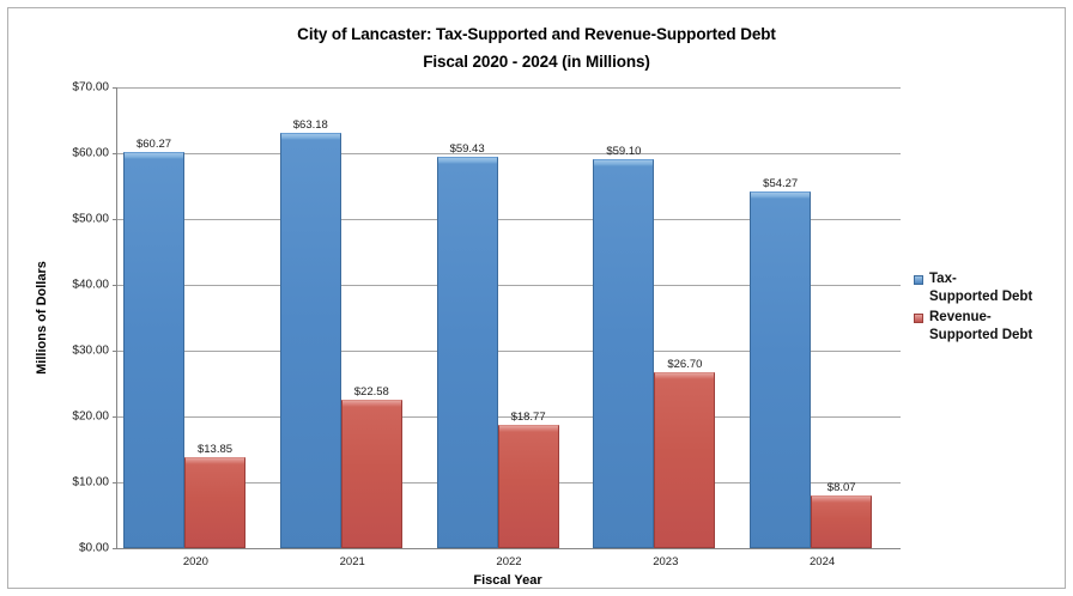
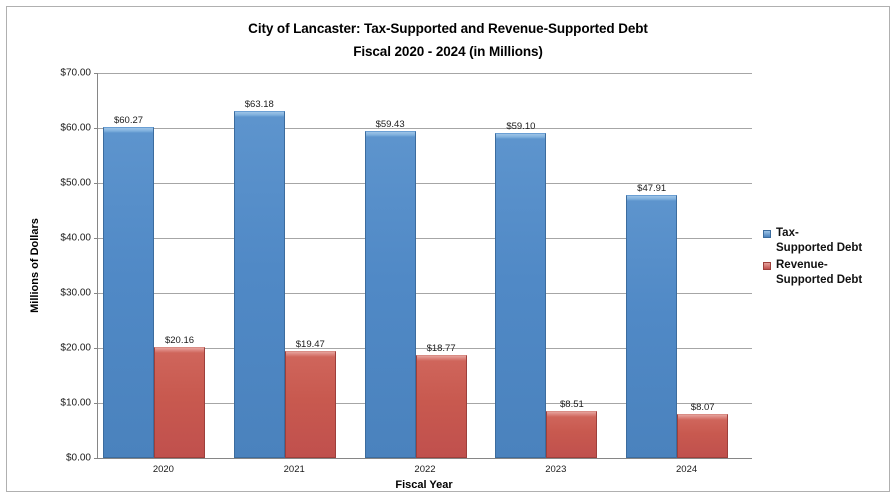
Revenue-Supported Debt/2020: $13.85 -> $20.16
Revenue-Supported Debt/2021: $22.58 -> $19.47
Revenue-Supported Debt/2023: $26.70 -> $8.51
Tax-Supported Debt/2024: $54.27 -> $47.91
